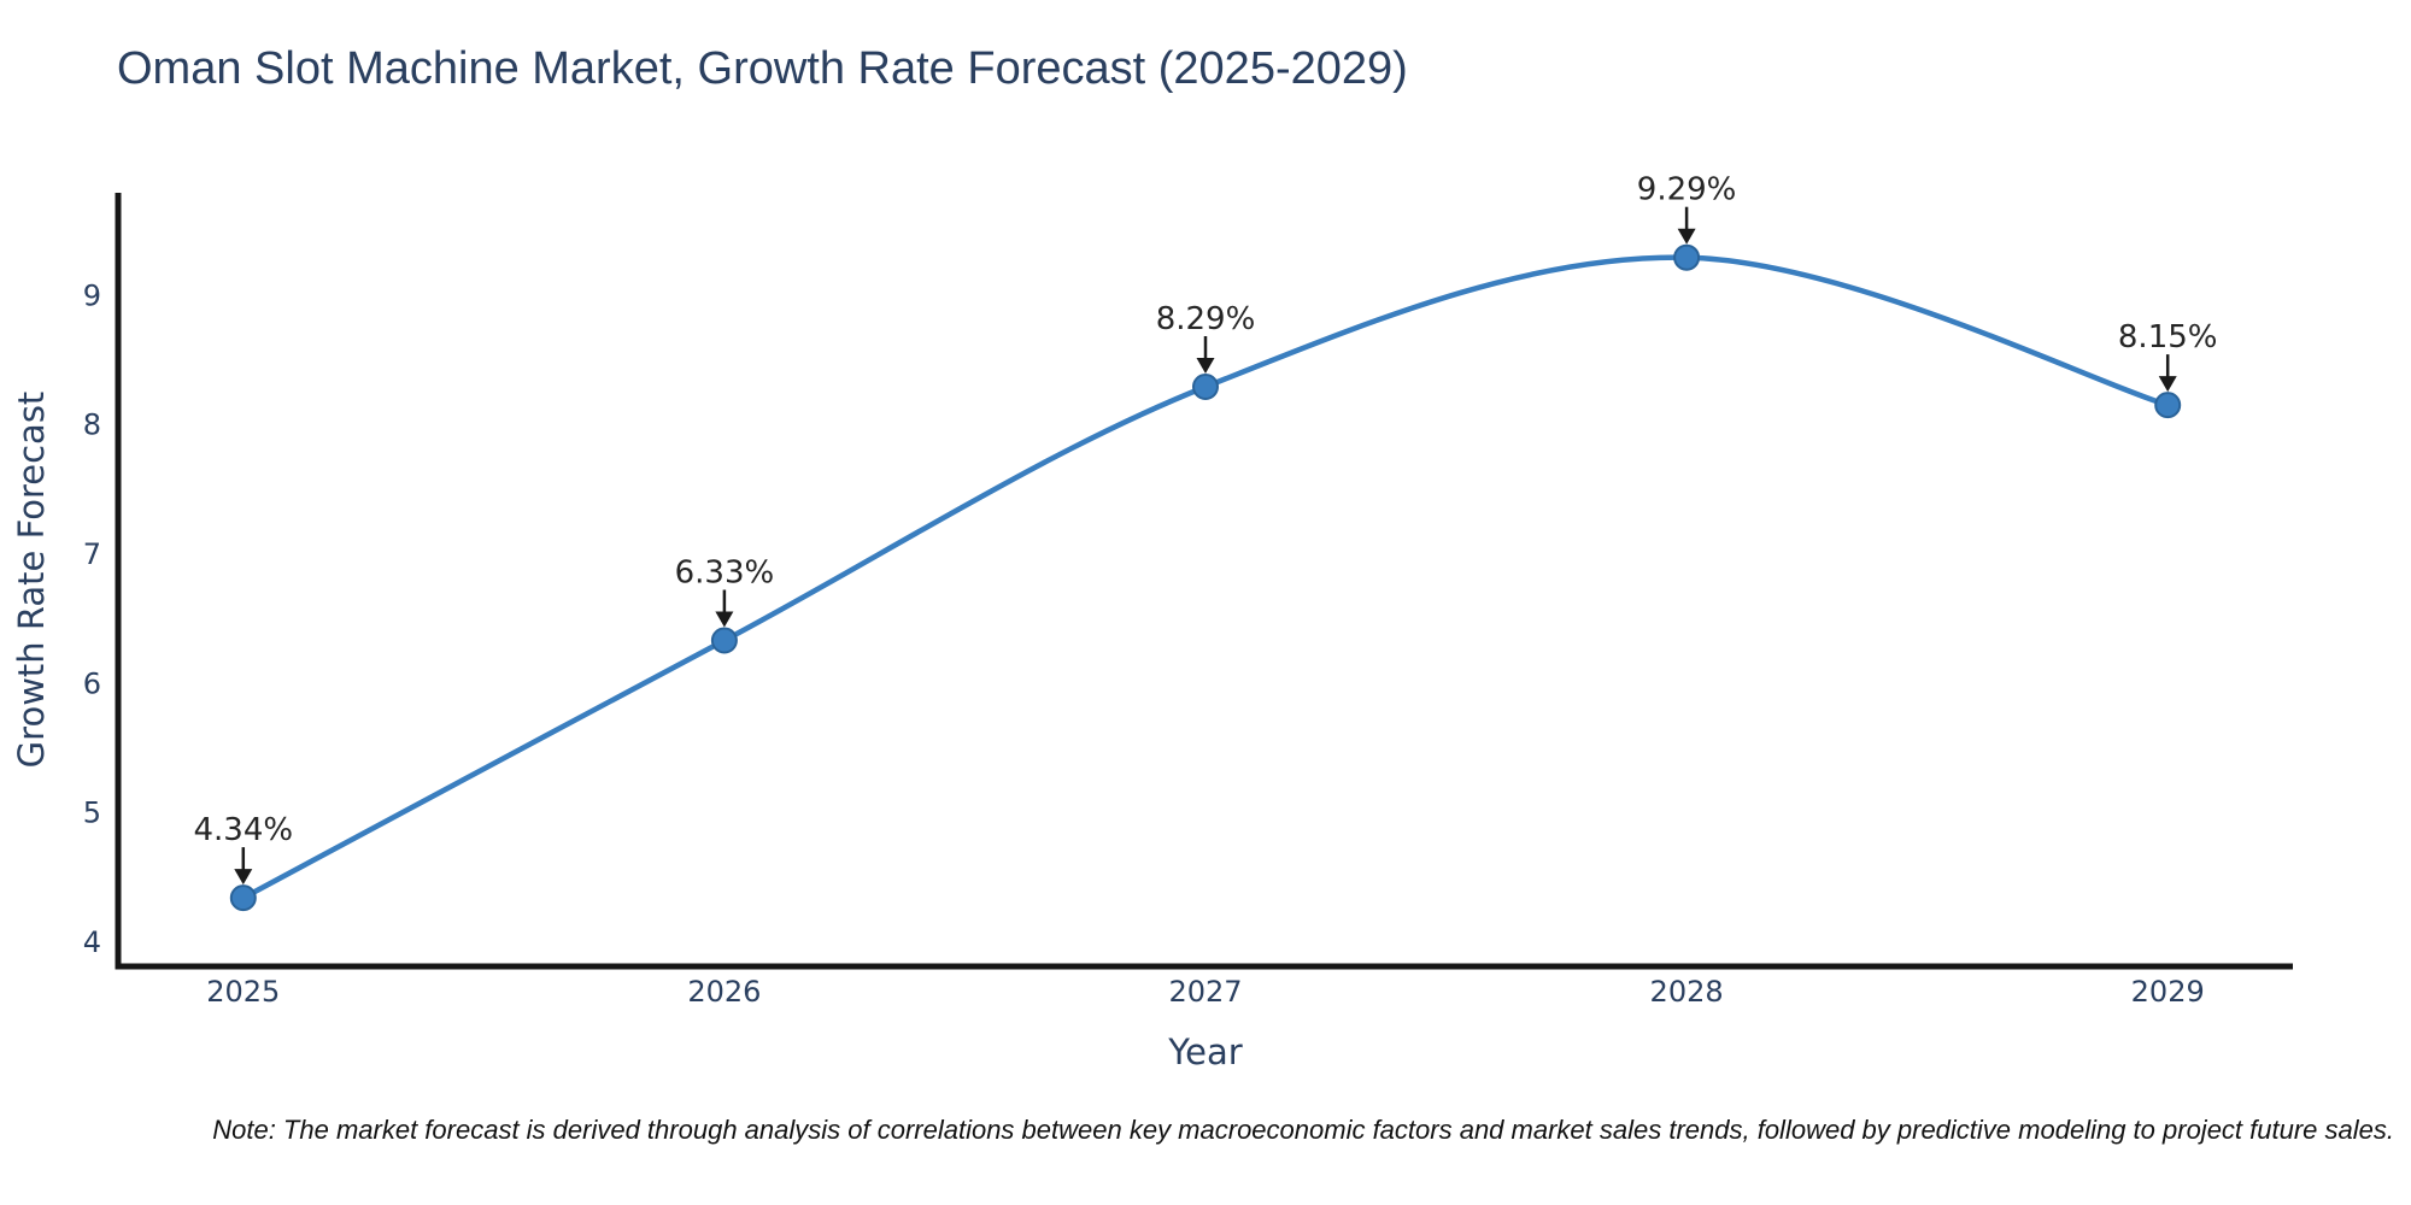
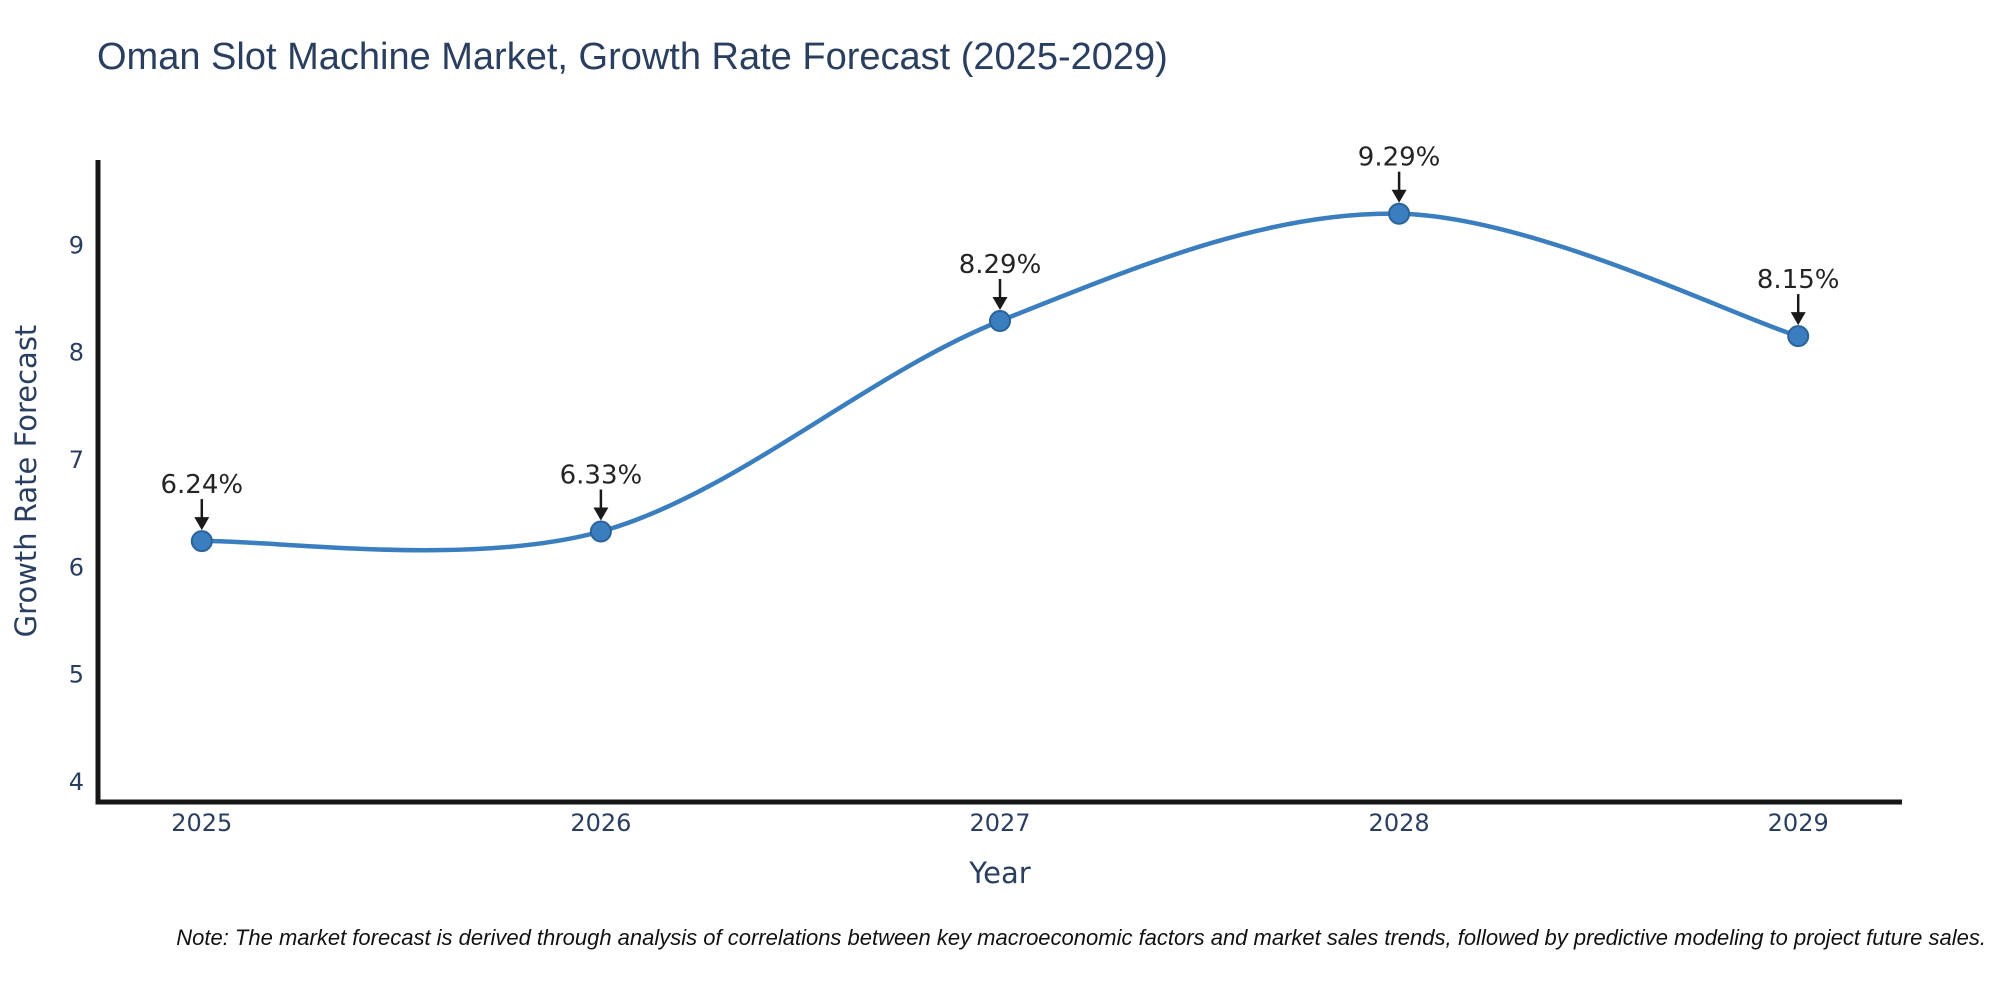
2025: 4.34% -> 6.24%
